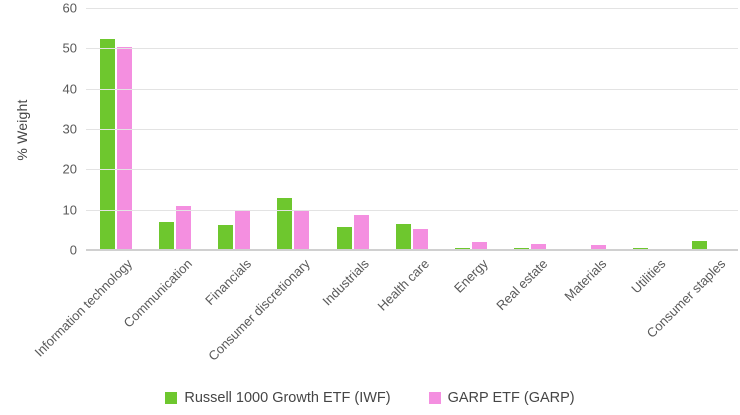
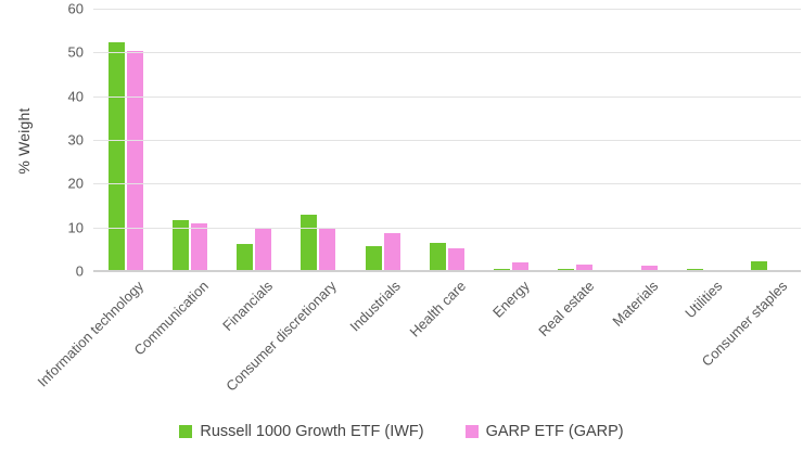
Russell 1000 Growth ETF (IWF)/Communication: 7 -> 12
